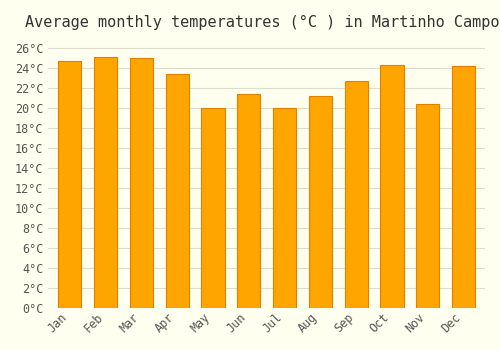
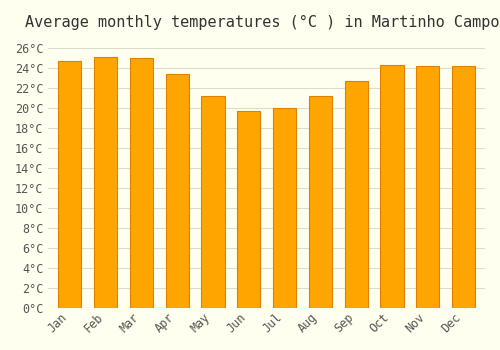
May: 20.0°C -> 21.2°C
Jun: 21.4°C -> 19.7°C
Nov: 20.4°C -> 24.2°C
